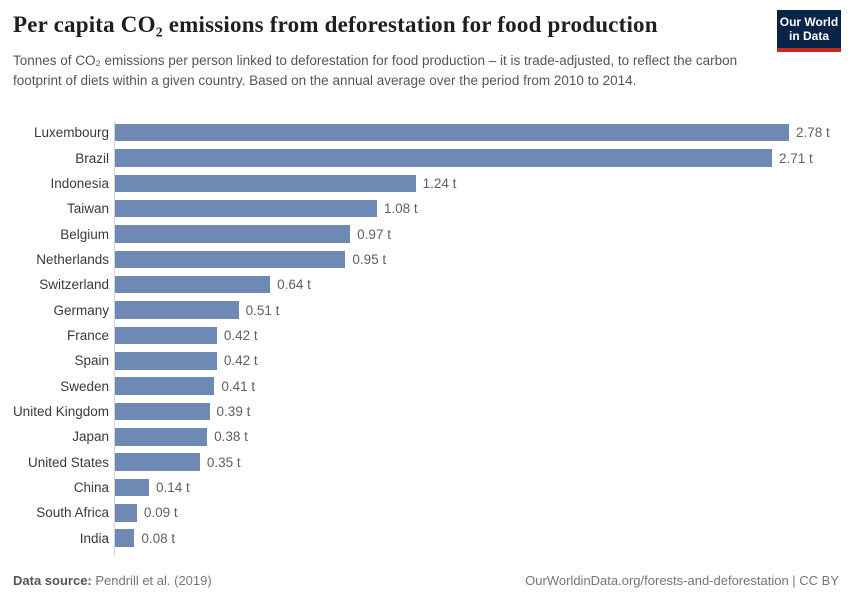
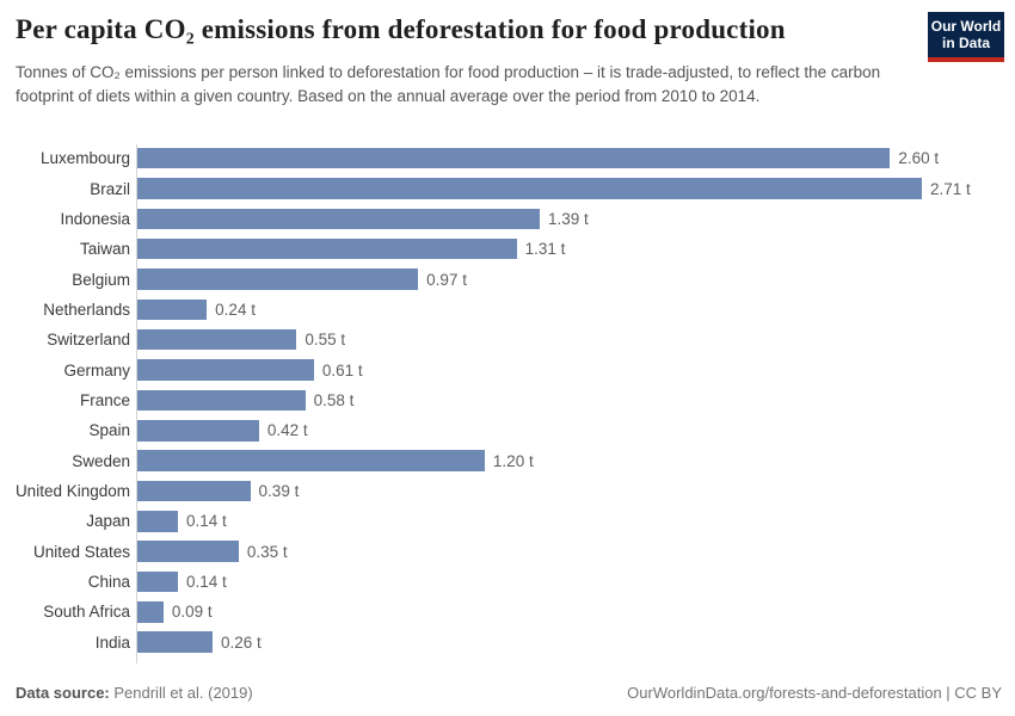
Luxembourg: 2.78 -> 2.60
Indonesia: 1.24 -> 1.39
Taiwan: 1.08 -> 1.31
Netherlands: 0.95 -> 0.24
Switzerland: 0.64 -> 0.55
Germany: 0.51 -> 0.61
France: 0.42 -> 0.58
Sweden: 0.41 -> 1.20
Japan: 0.38 -> 0.14
India: 0.08 -> 0.26
